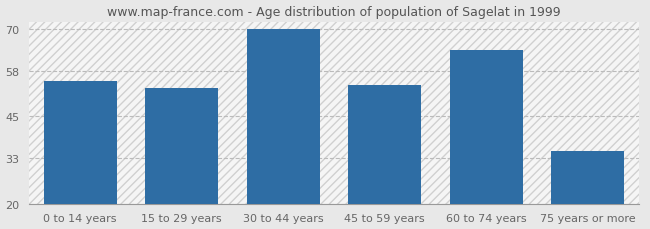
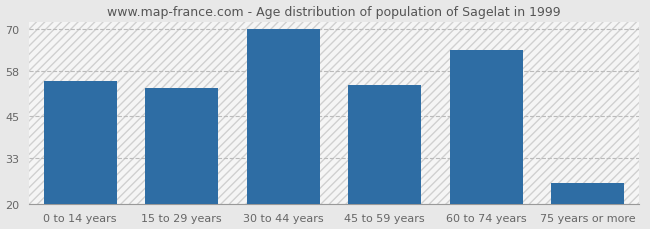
75 years or more: 35 -> 26
